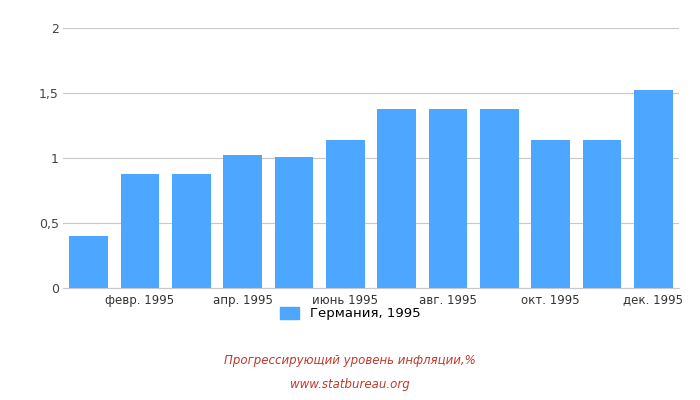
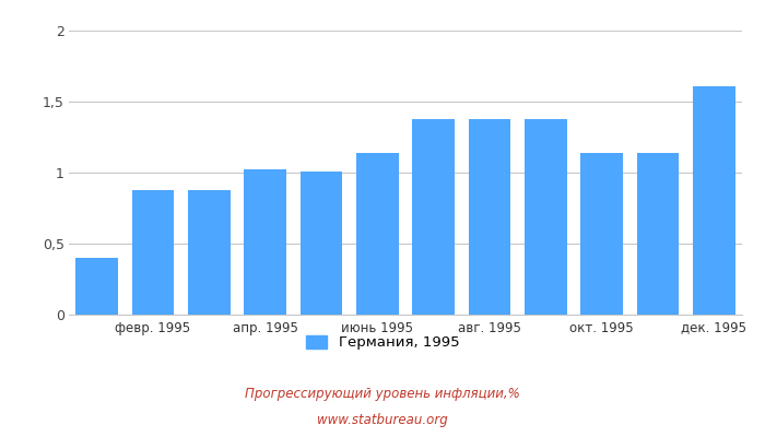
дек. 1995: 1,52 -> 1,61
